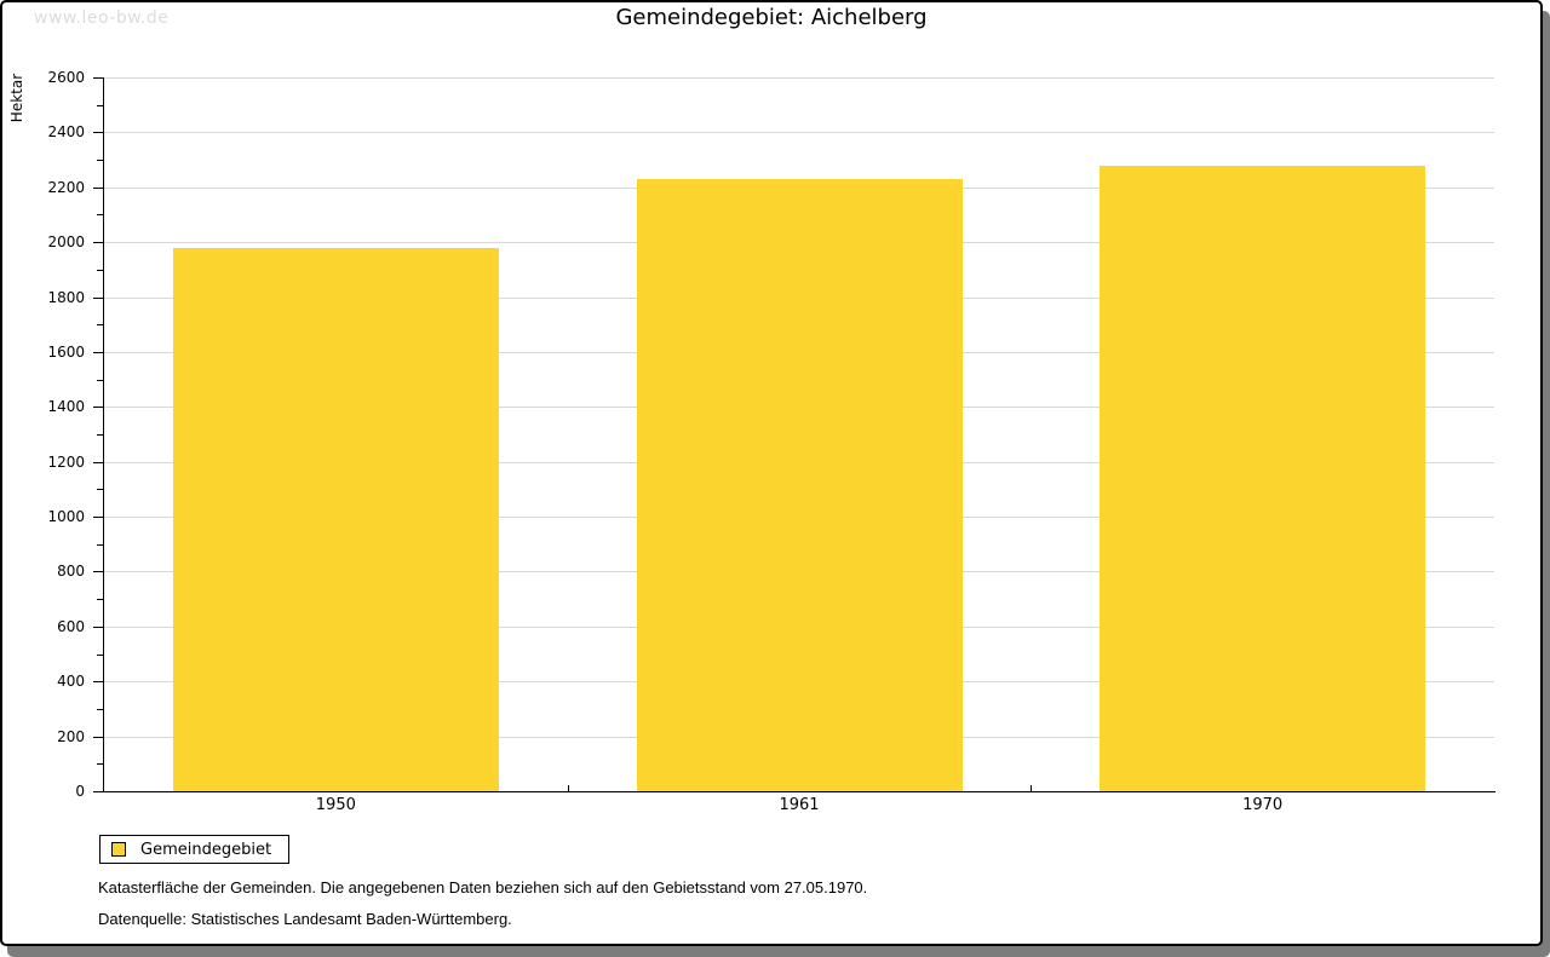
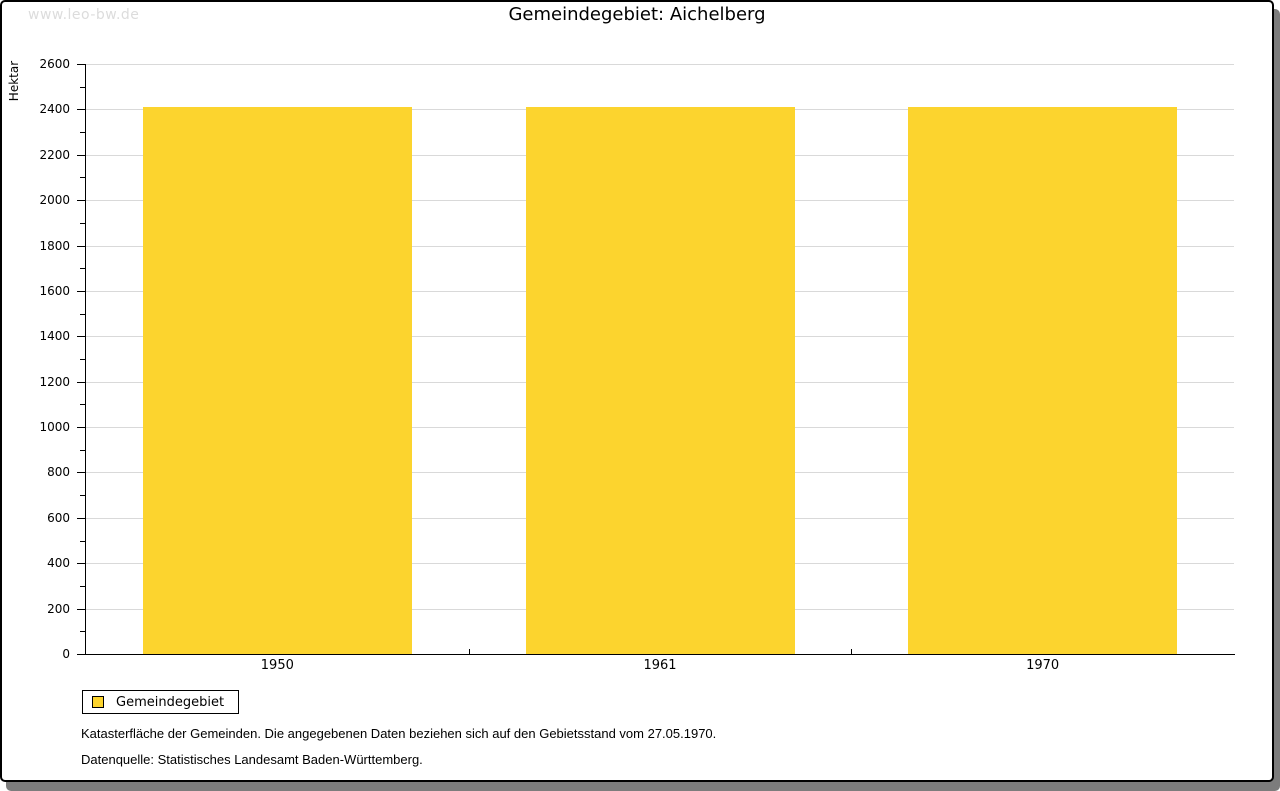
1950: 1980 -> 2410
1961: 2230 -> 2410
1970: 2280 -> 2410
